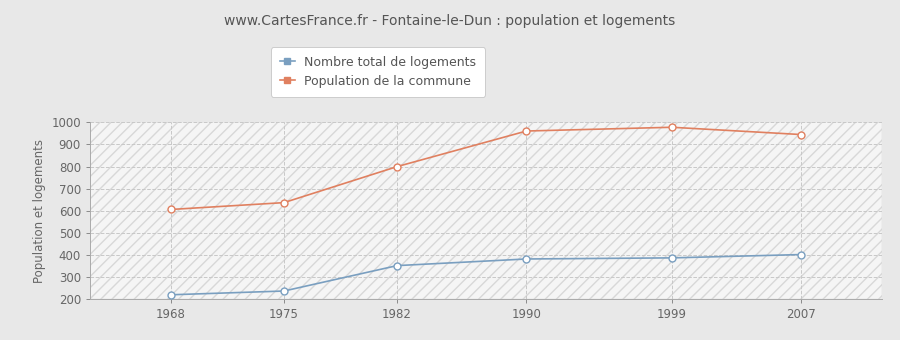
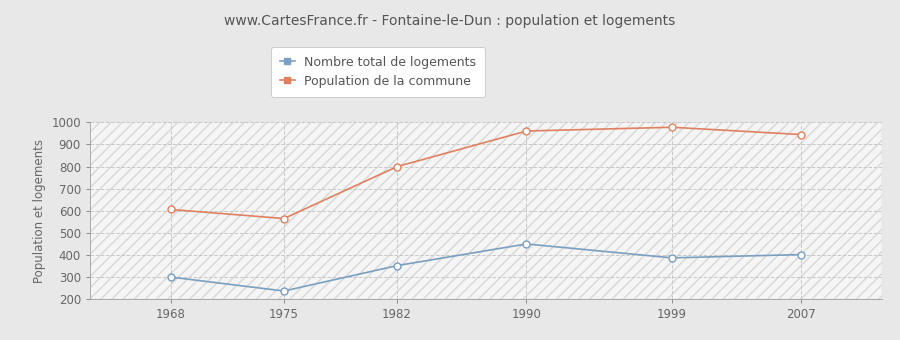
Nombre total de logements/1968: 220 -> 300
Population de la commune/1975: 637 -> 565
Nombre total de logements/1990: 382 -> 450
